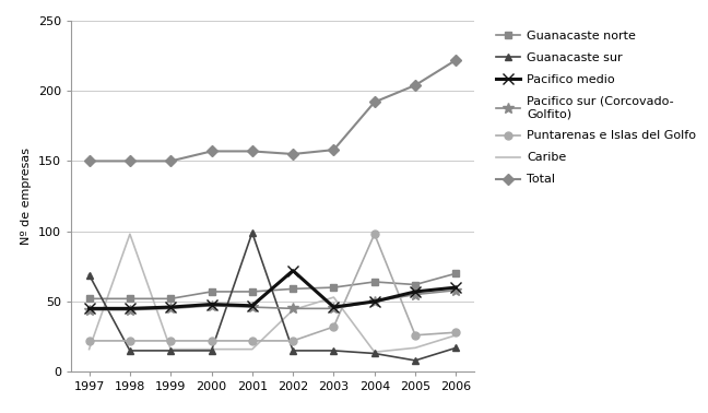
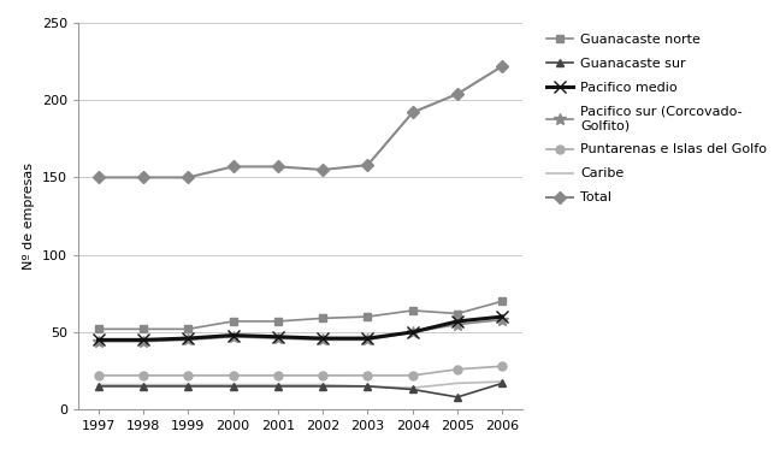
Guanacaste sur/1997: 69 -> 15
Caribe/1998: 98 -> 16
Guanacaste sur/2001: 99 -> 15
Pacifico medio/2002: 72 -> 46
Caribe/2002: 44 -> 16
Puntarenas e Islas del Golfo/2003: 32 -> 22
Caribe/2003: 53 -> 15
Puntarenas e Islas del Golfo/2004: 98 -> 22
Caribe/2006: 26 -> 18
